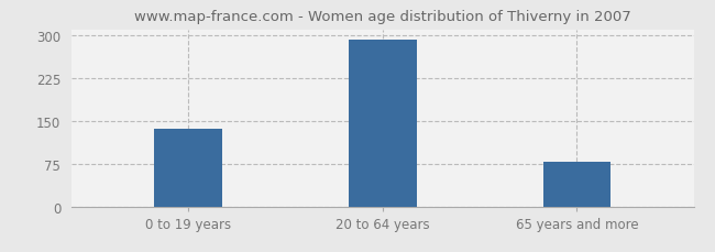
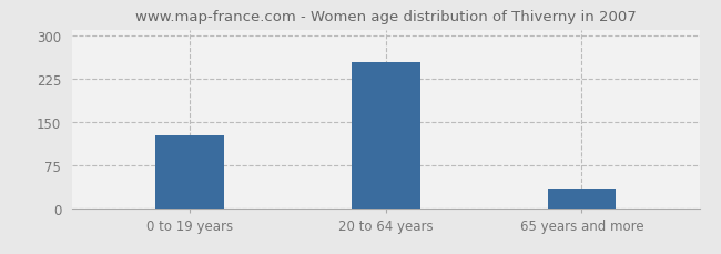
0 to 19 years: 136 -> 126
20 to 64 years: 291 -> 254
65 years and more: 78 -> 34
